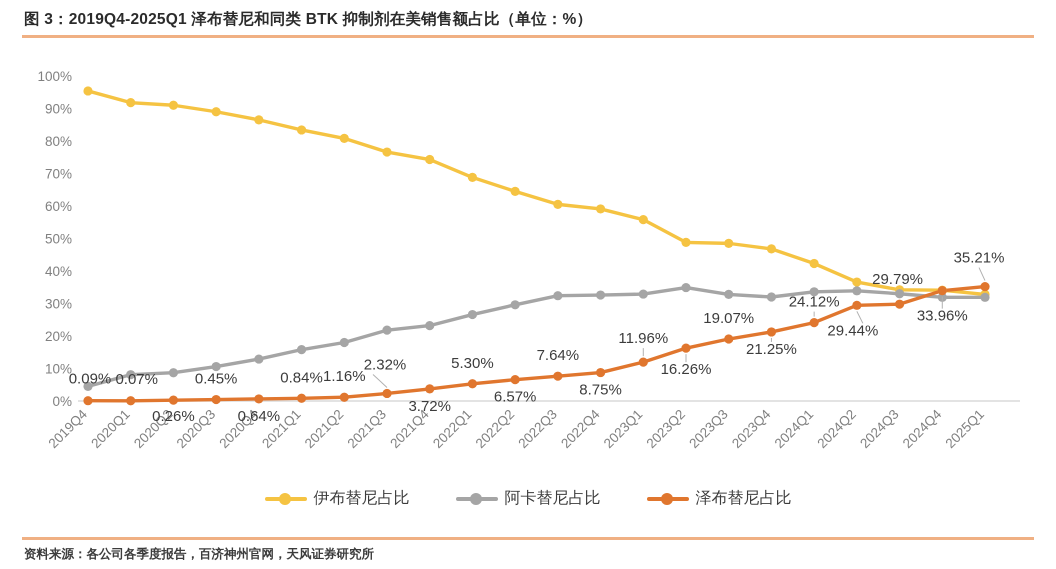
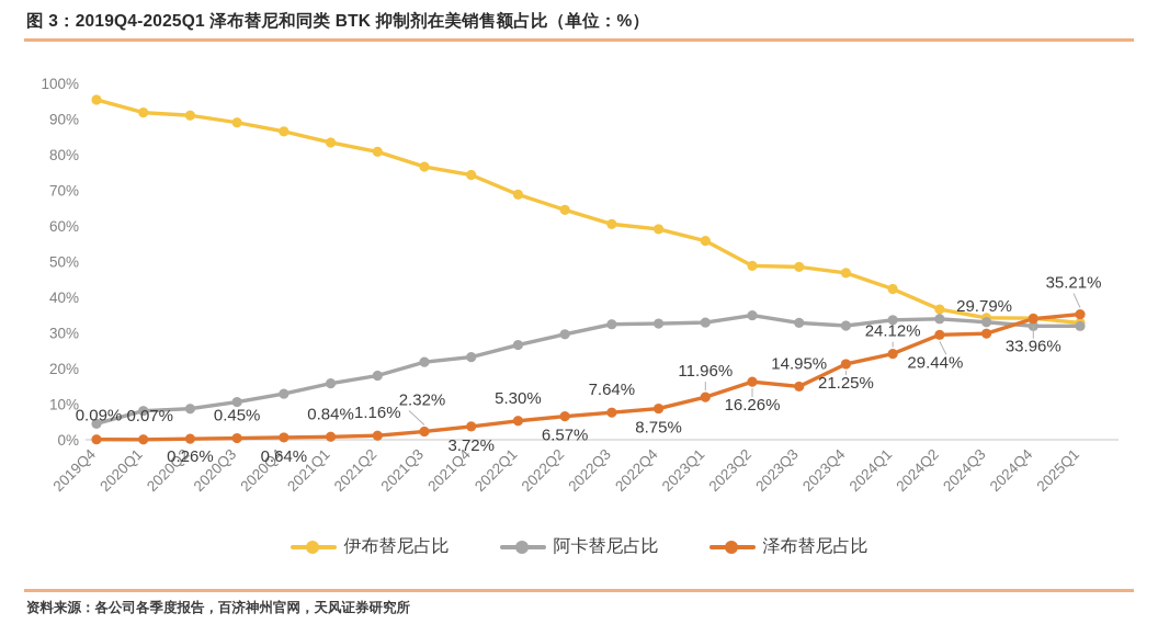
泽布替尼占比/2023Q3: 19.07% -> 14.95%
